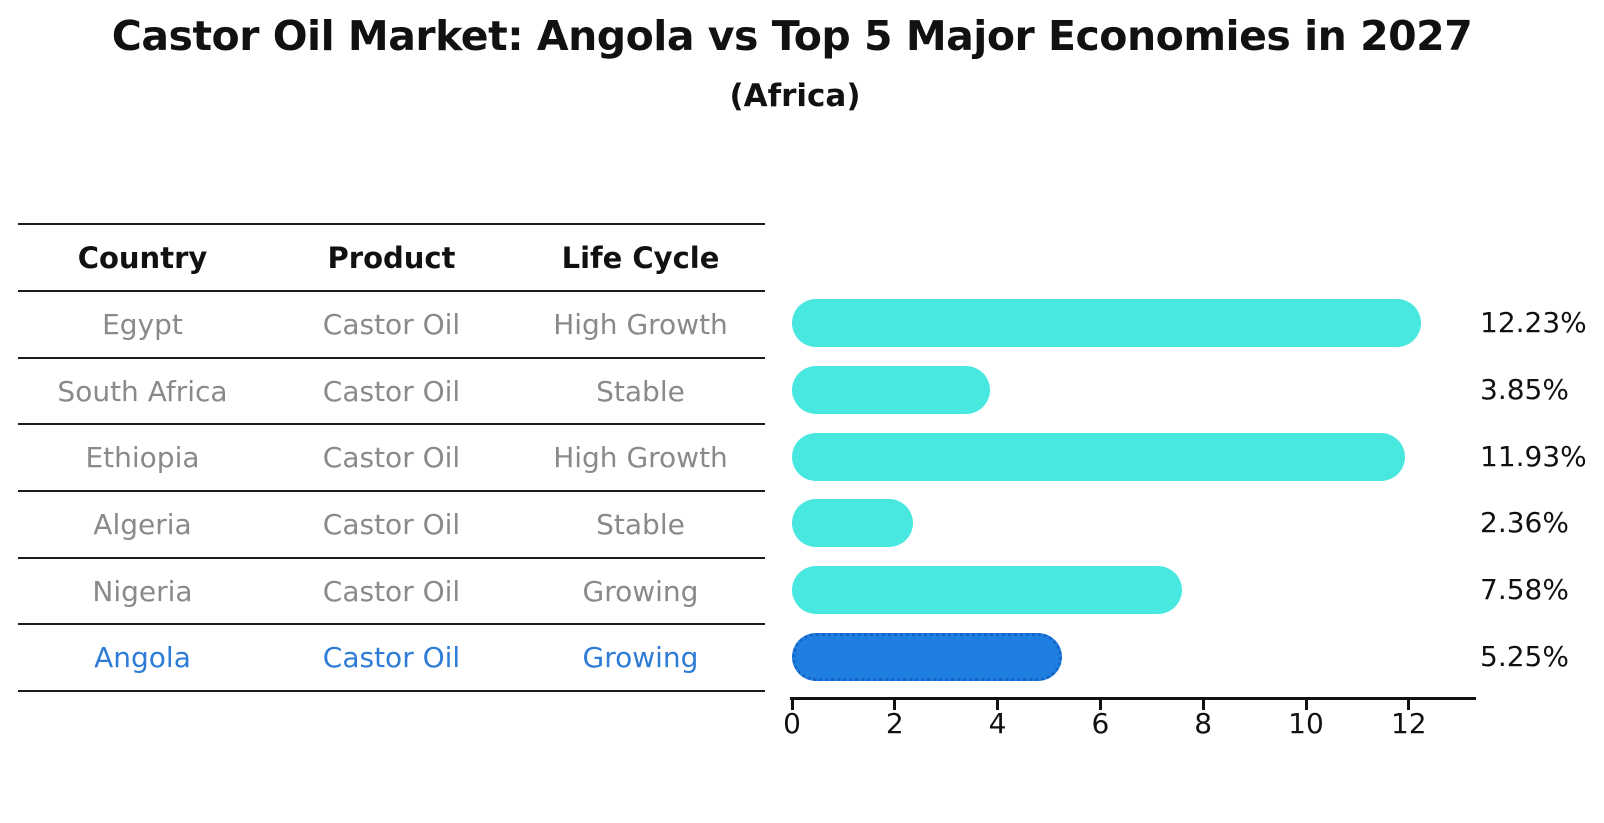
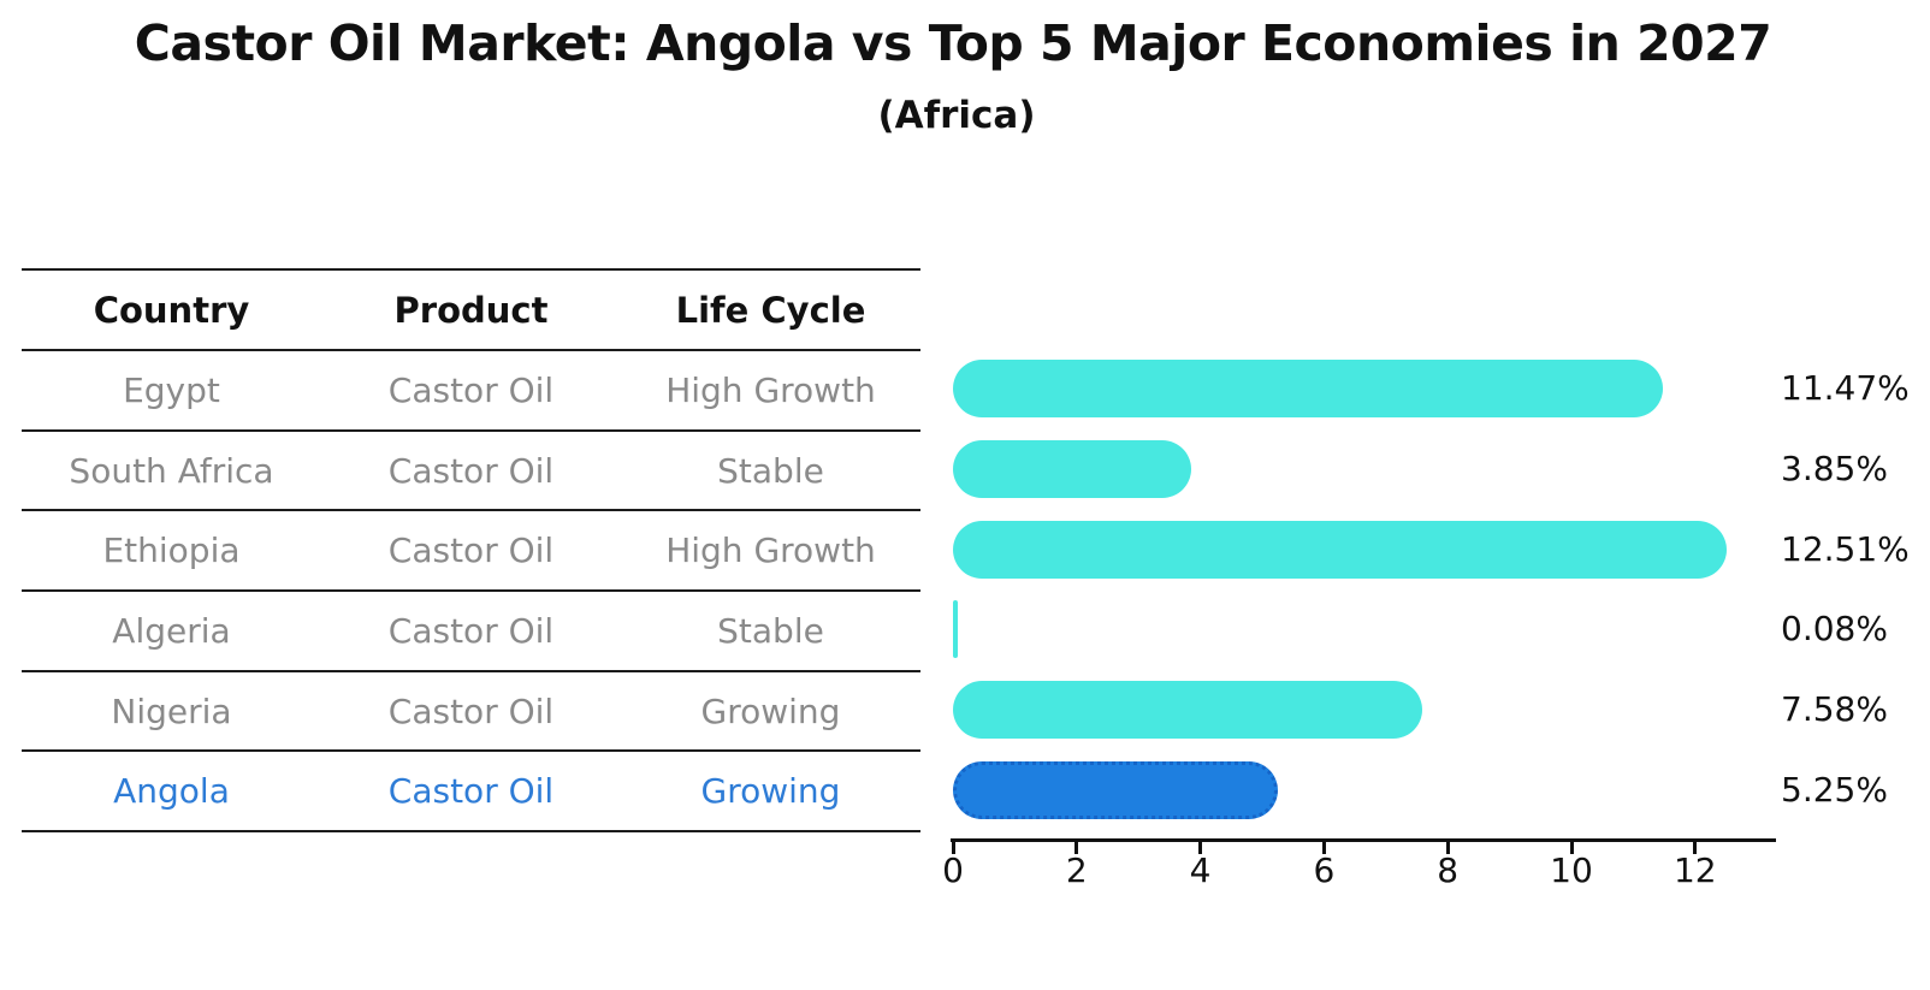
Egypt: 12.23% -> 11.47%
Ethiopia: 11.93% -> 12.51%
Algeria: 2.36% -> 0.08%
